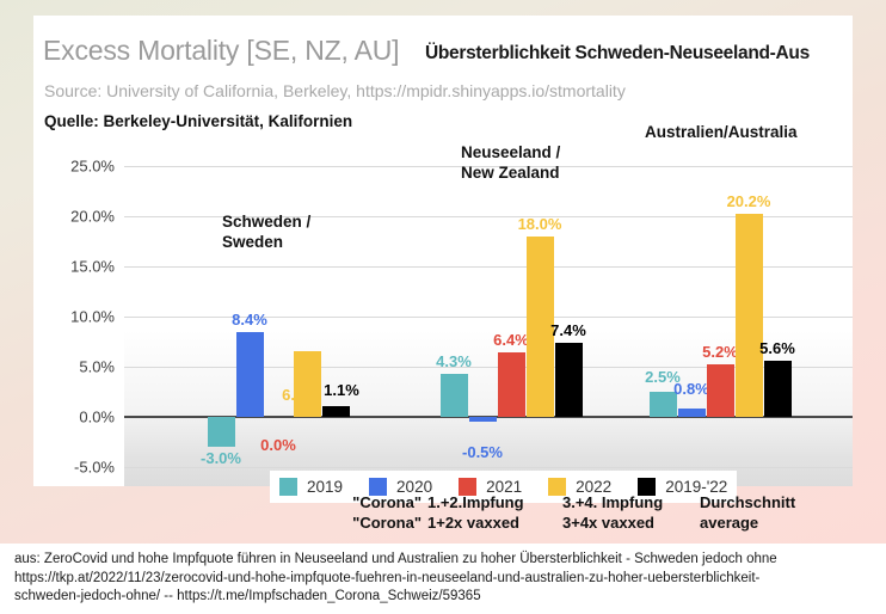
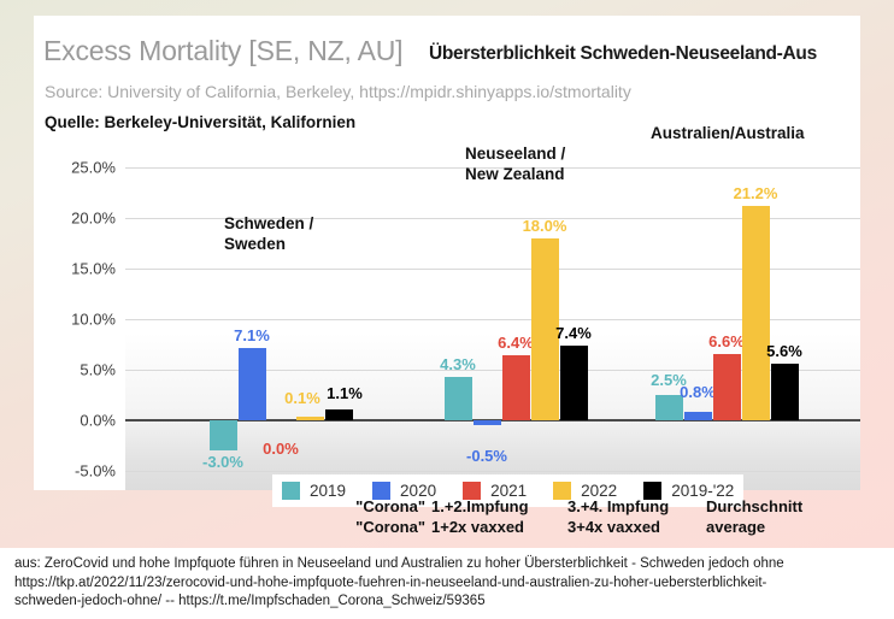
2020/Schweden / Sweden: 8.4% -> 7.1%
2022/Schweden / Sweden: 6.5% -> 0.1%
2021/Australien/Australia: 5.2% -> 6.6%
2022/Australien/Australia: 20.2% -> 21.2%
